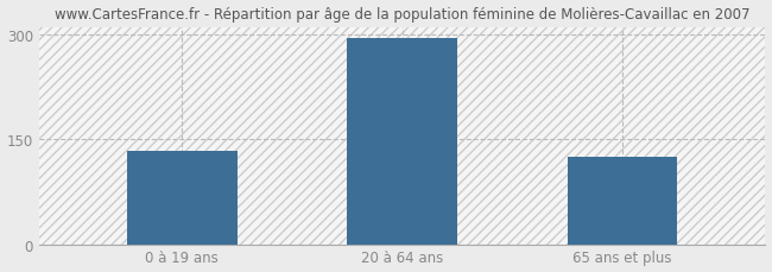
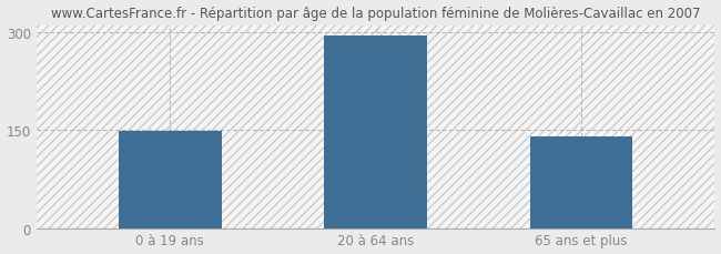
0 à 19 ans: 133 -> 148
65 ans et plus: 125 -> 140
